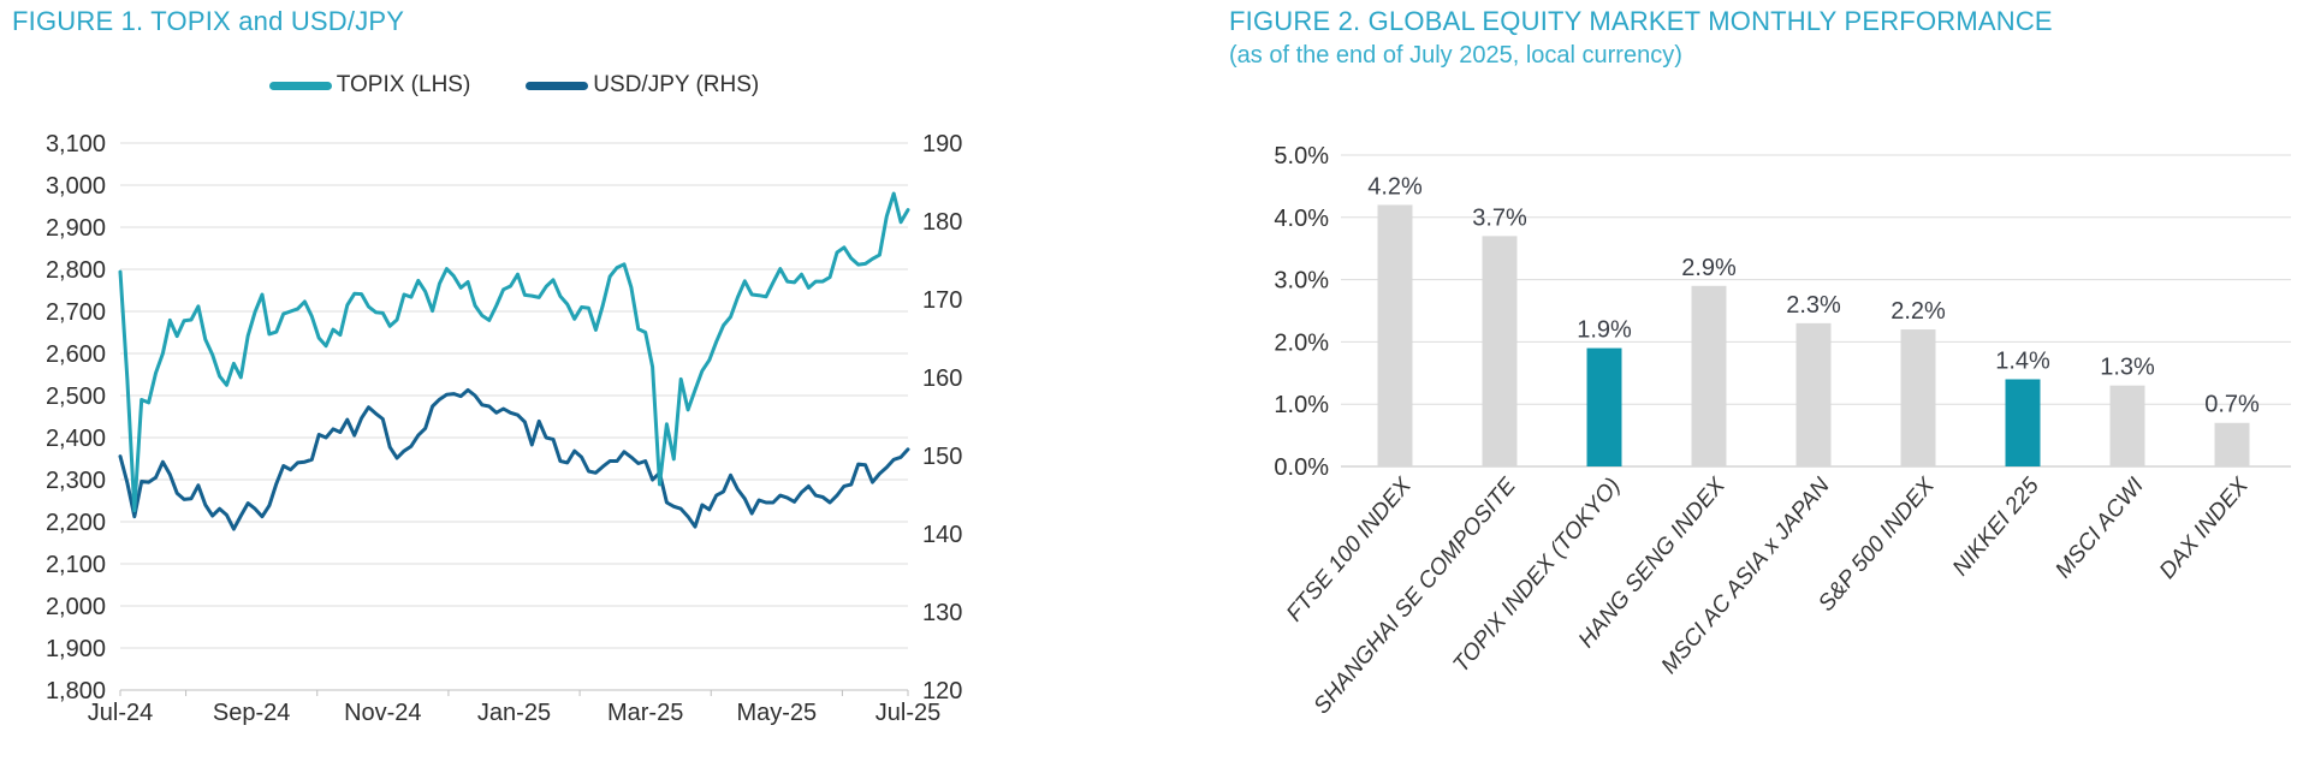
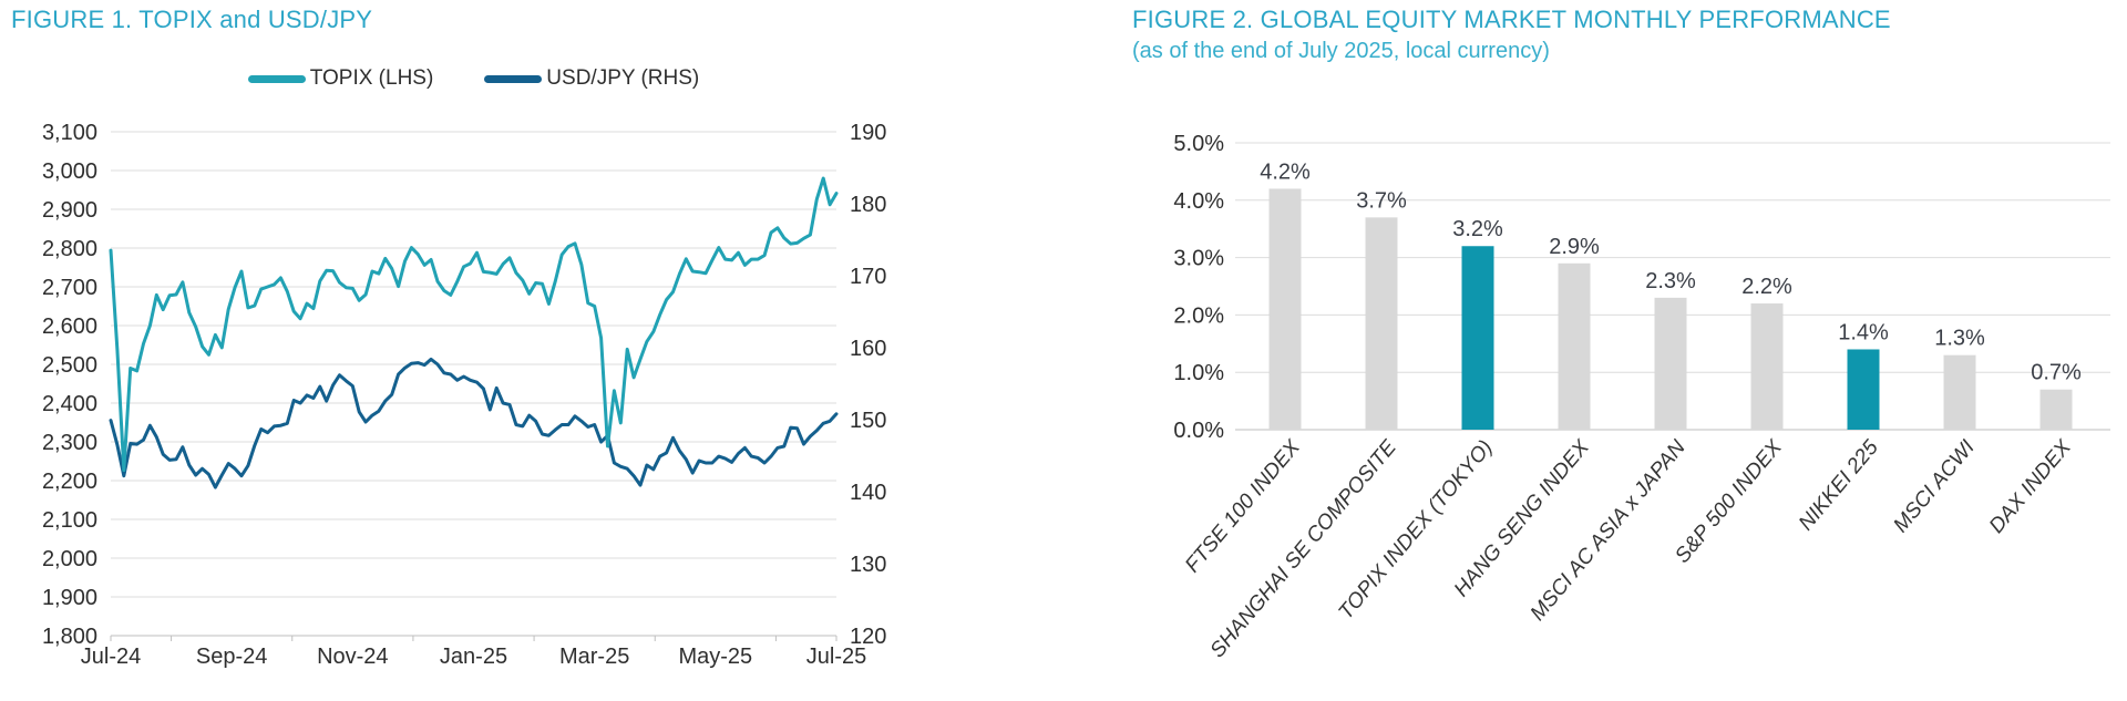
FIGURE 2. GLOBAL EQUITY MARKET MONTHLY PERFORMANCE/TOPIX INDEX (TOKYO): 1.9% -> 3.2%
